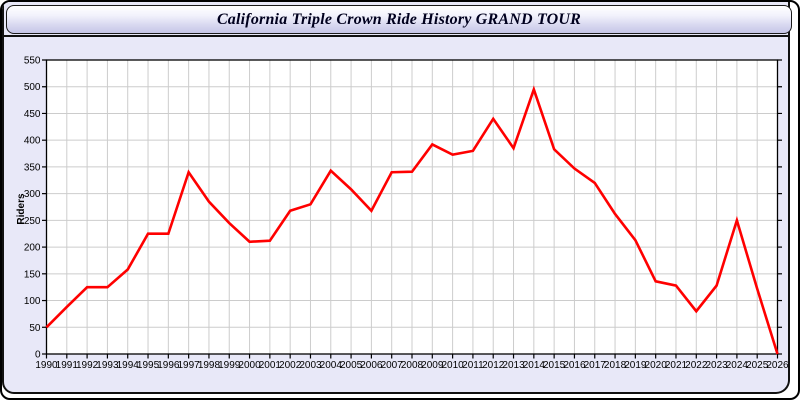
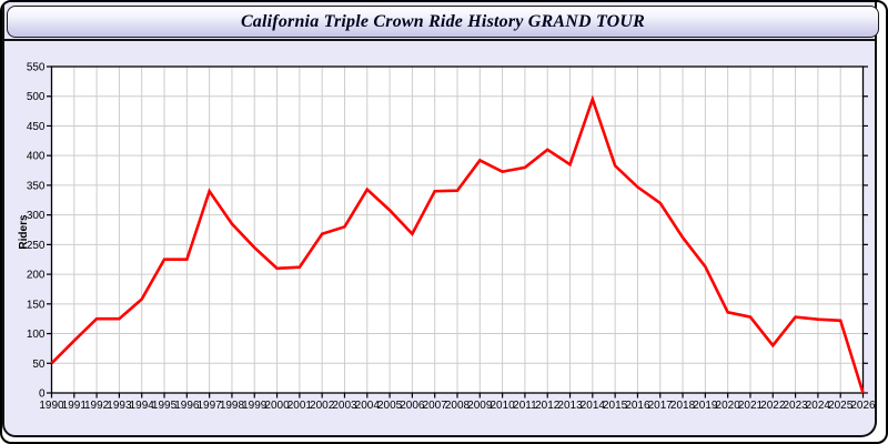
2012: 440 -> 410
2024: 250 -> 120
